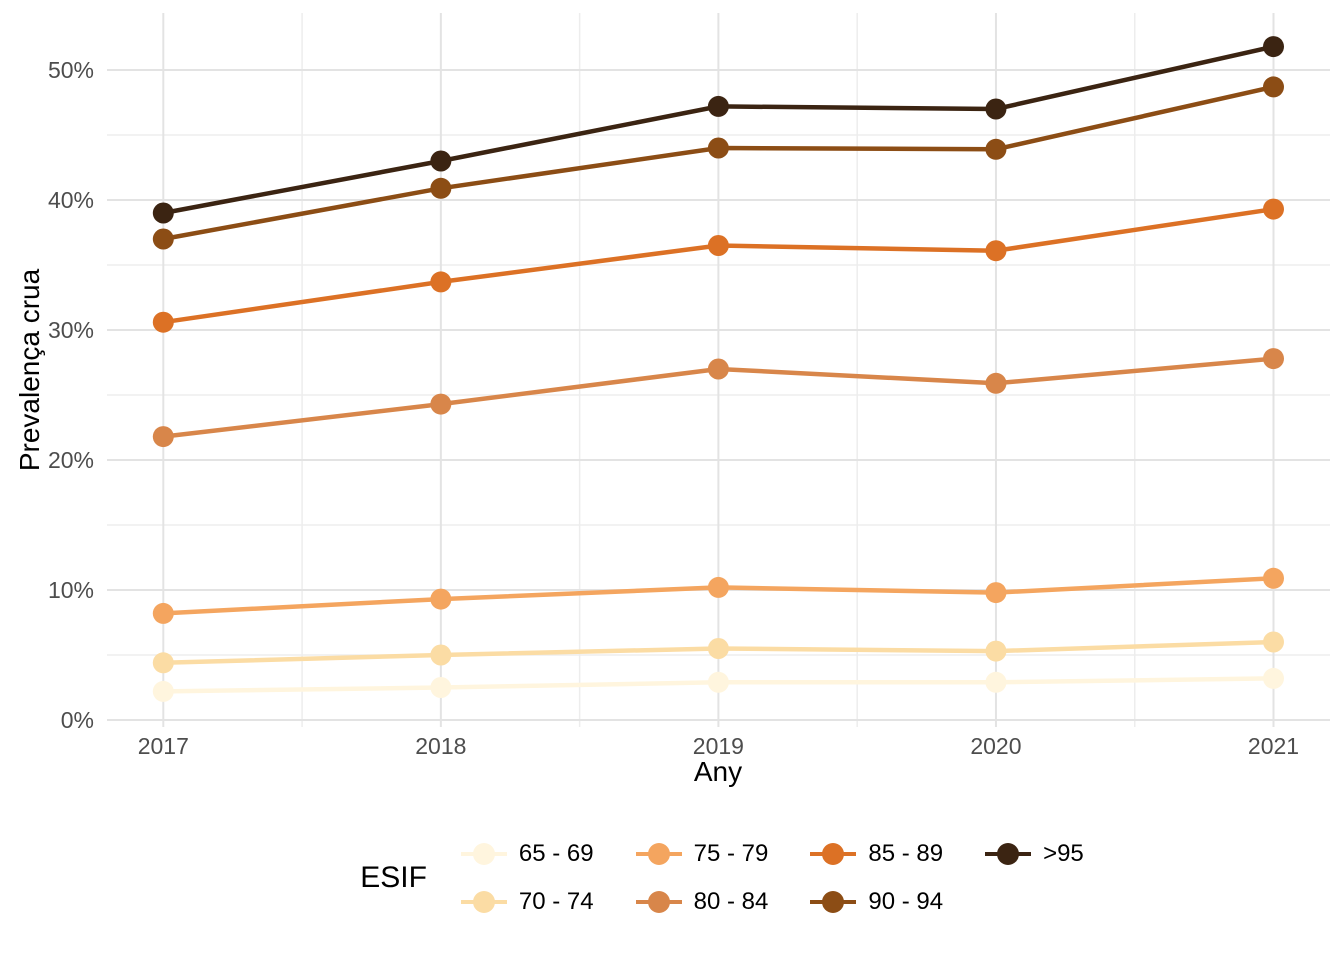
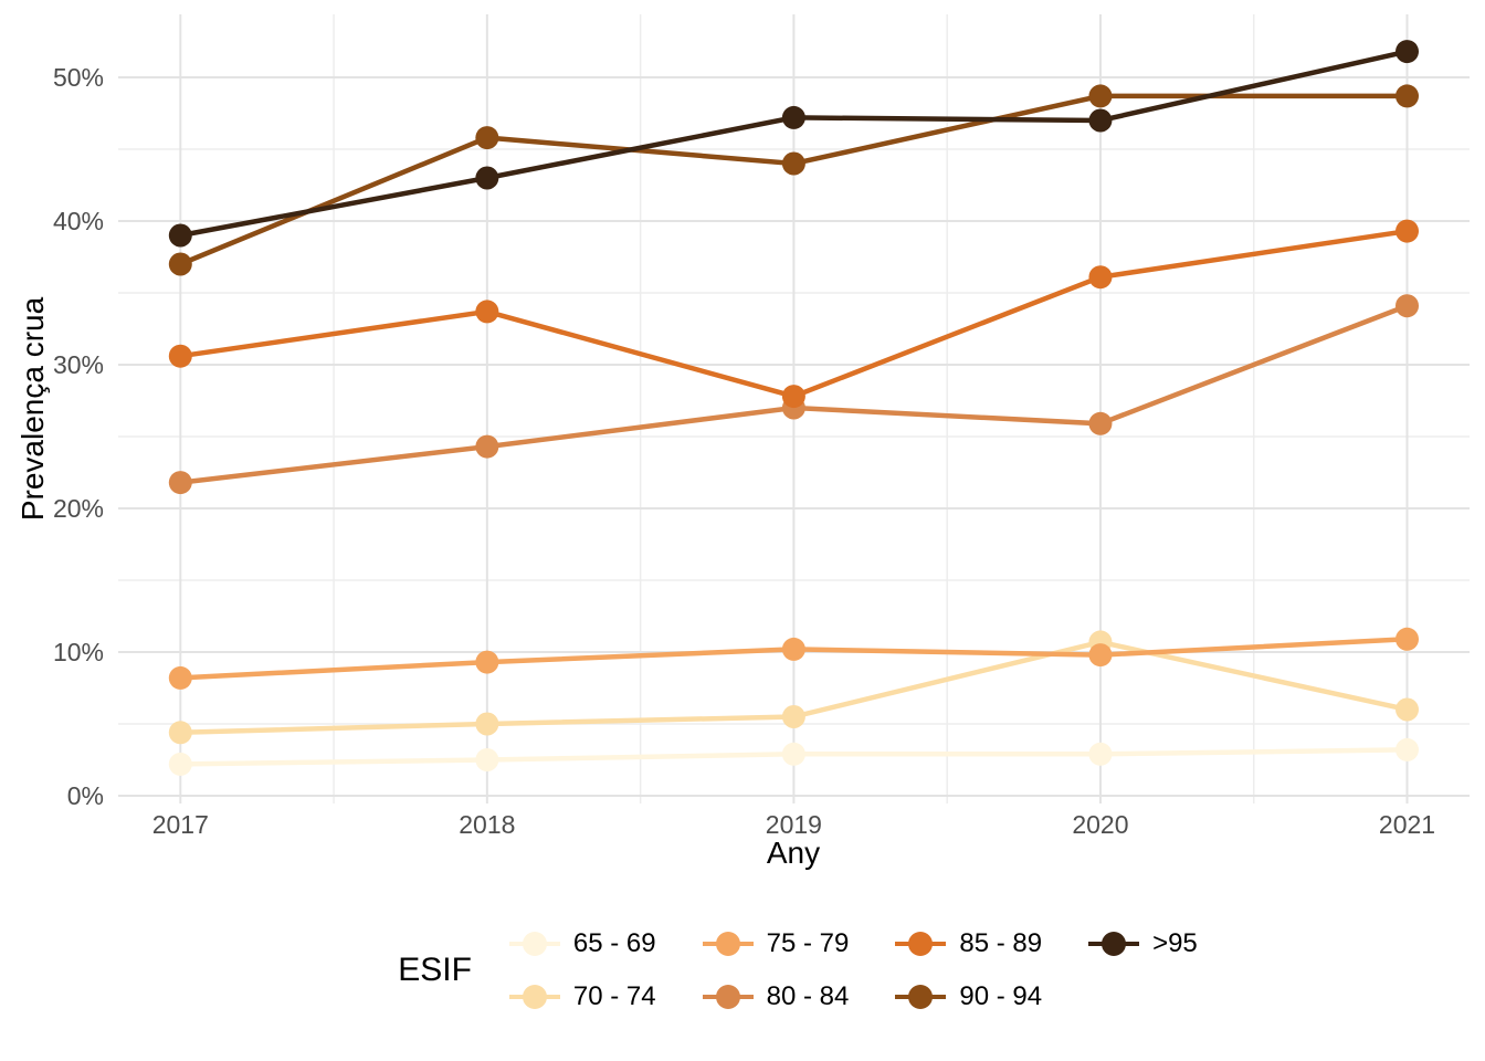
90 - 94/2018: 40.9% -> 45.8%
85 - 89/2019: 36.5% -> 27.8%
70 - 74/2020: 5.3% -> 10.7%
90 - 94/2020: 43.9% -> 48.7%
80 - 84/2021: 27.8% -> 34.1%
